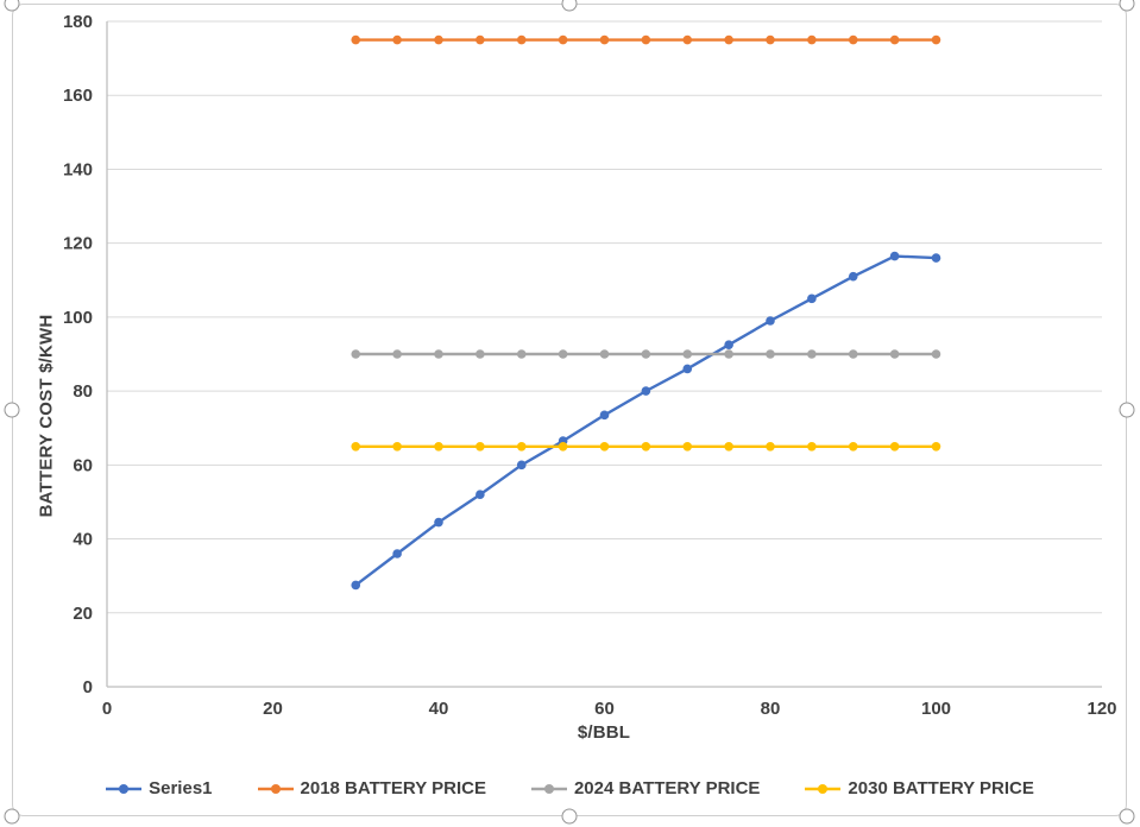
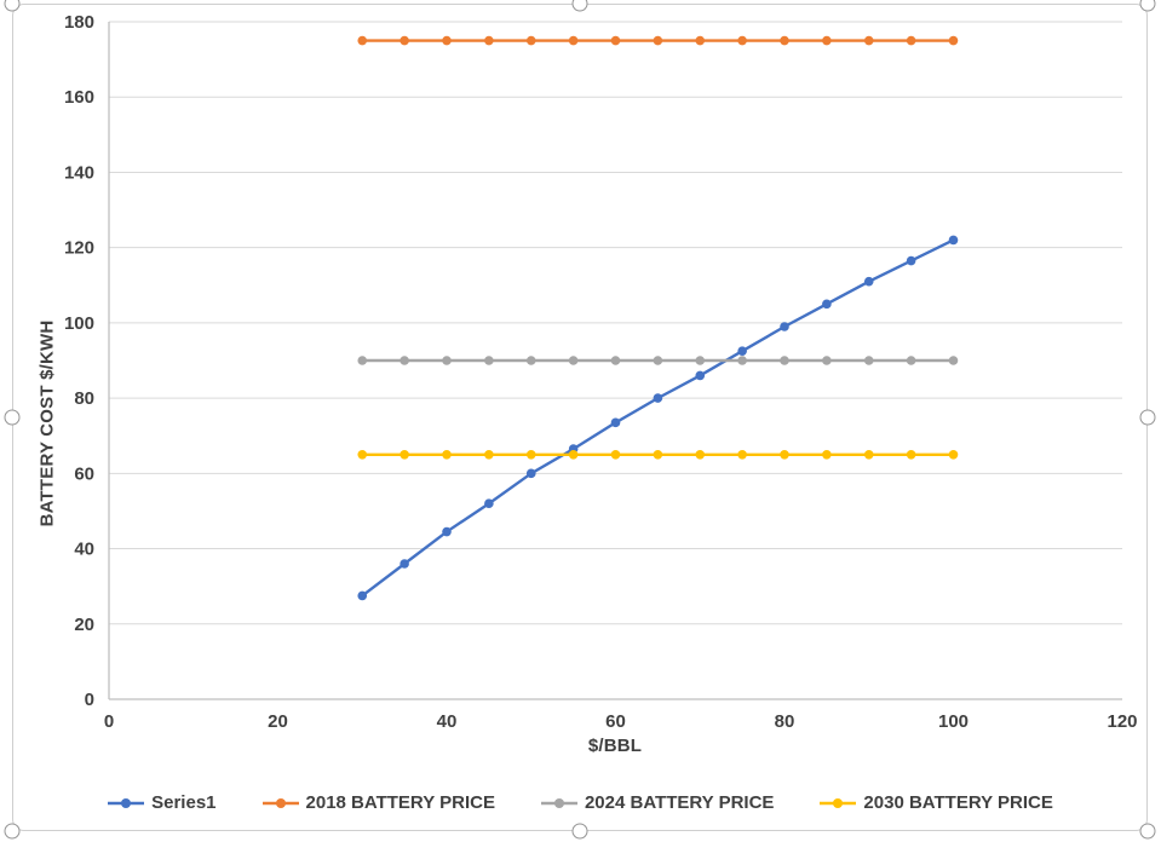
Series1/100: 116 -> 122
